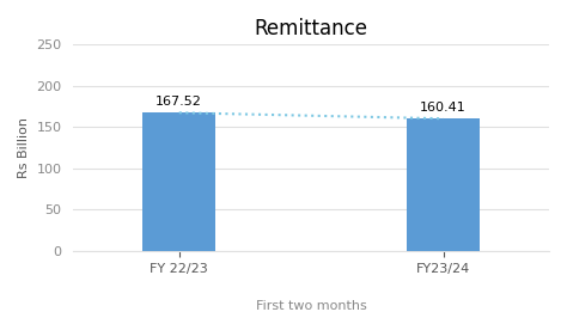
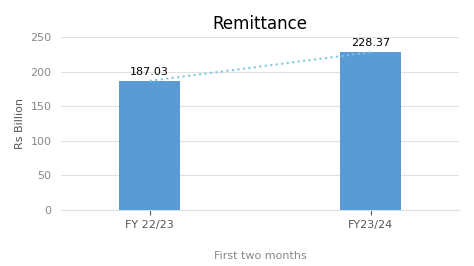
FY 22/23: 167.52 -> 187.03
FY23/24: 160.41 -> 228.37
